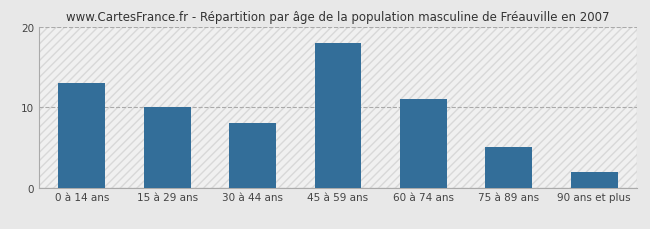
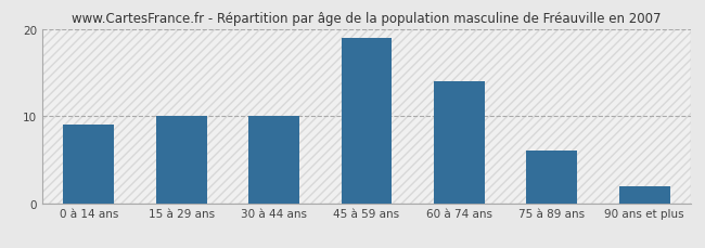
0 à 14 ans: 13 -> 9
30 à 44 ans: 8 -> 10
45 à 59 ans: 18 -> 19
60 à 74 ans: 11 -> 14
75 à 89 ans: 5 -> 6
